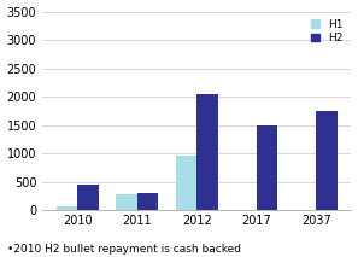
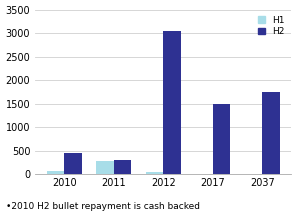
H1/2012: 950 -> 50
H2/2012: 2050 -> 3050
